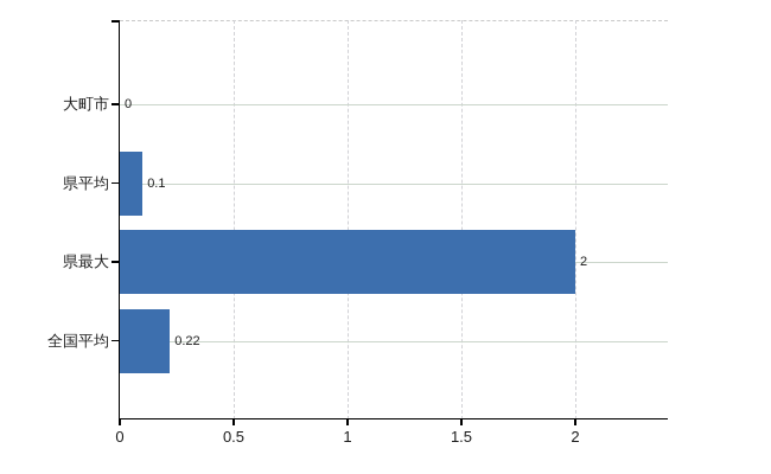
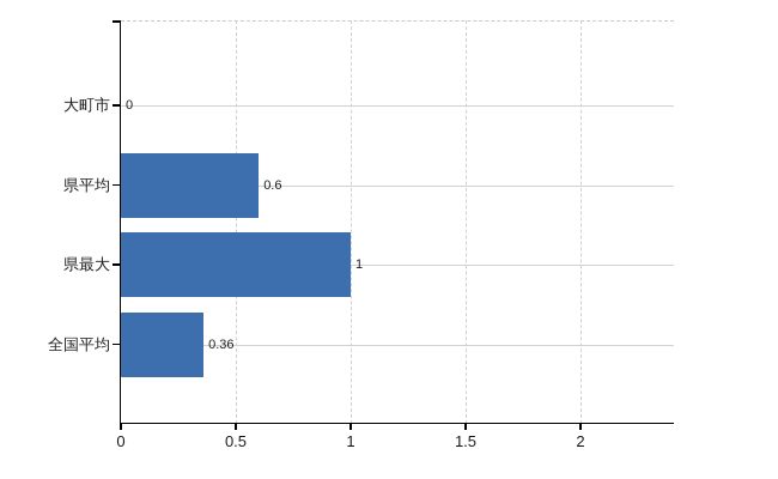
県平均: 0.1 -> 0.6
県最大: 2 -> 1
全国平均: 0.22 -> 0.36
